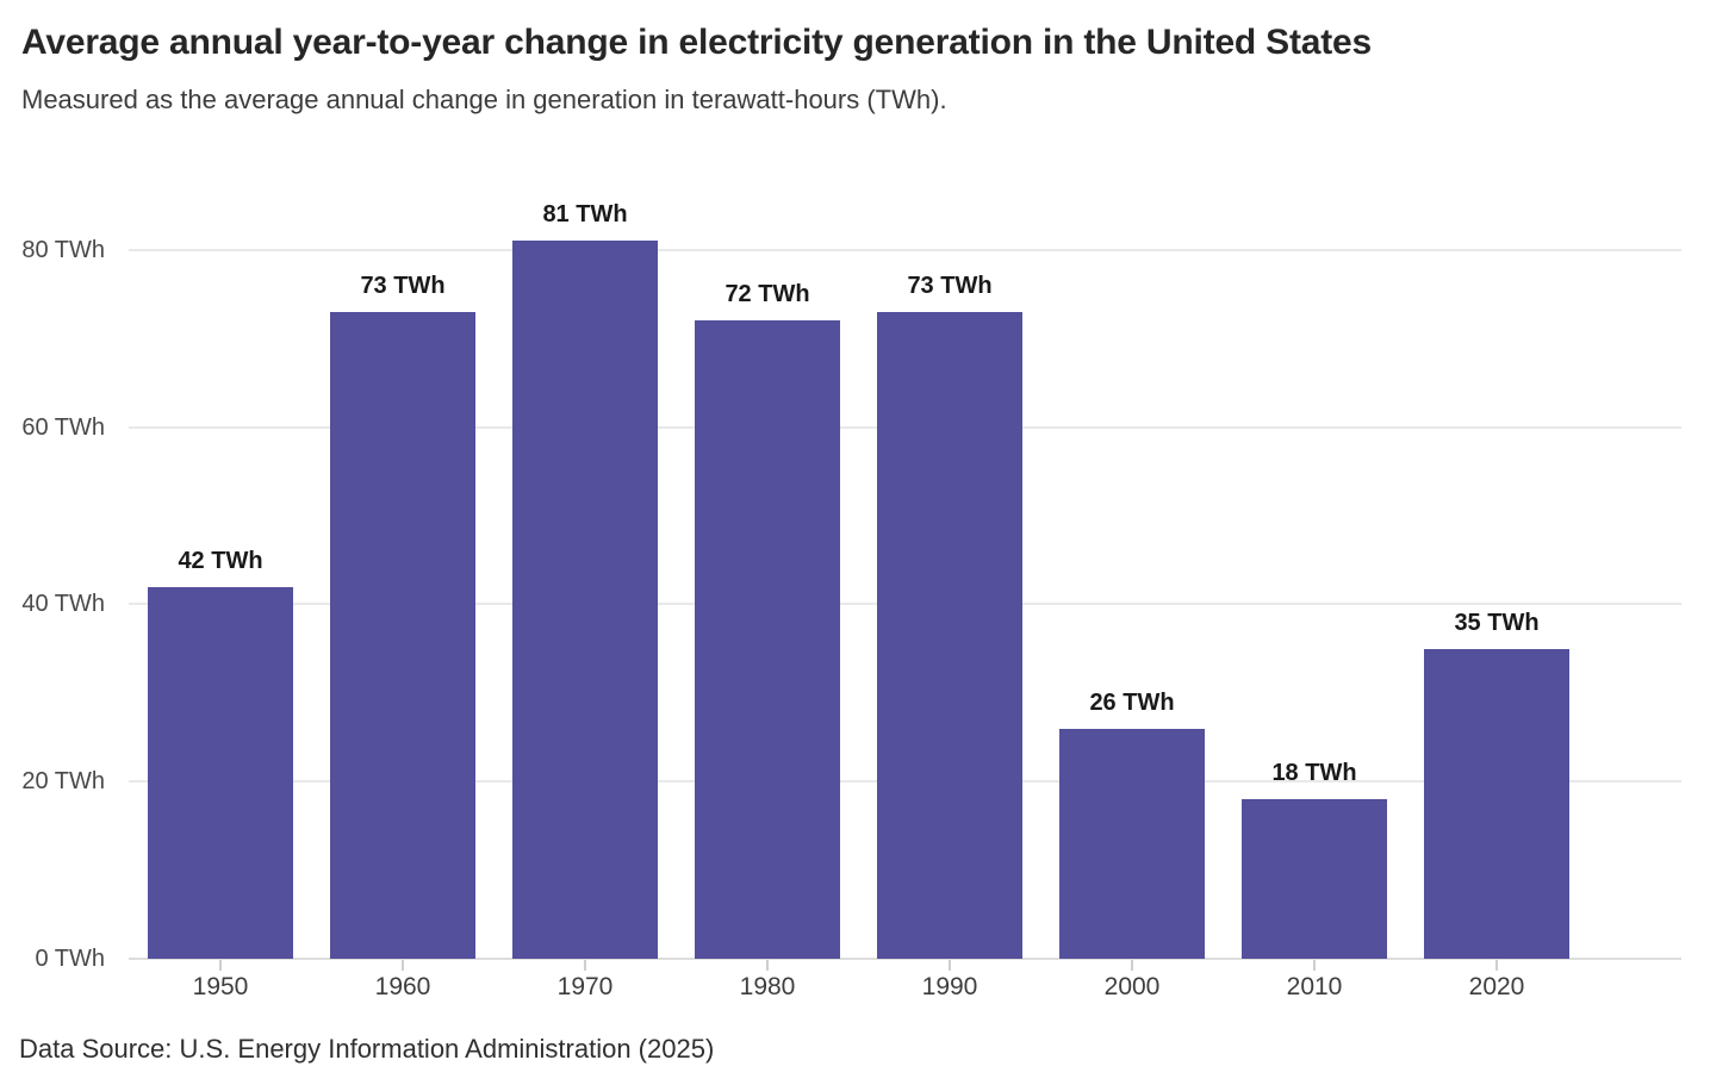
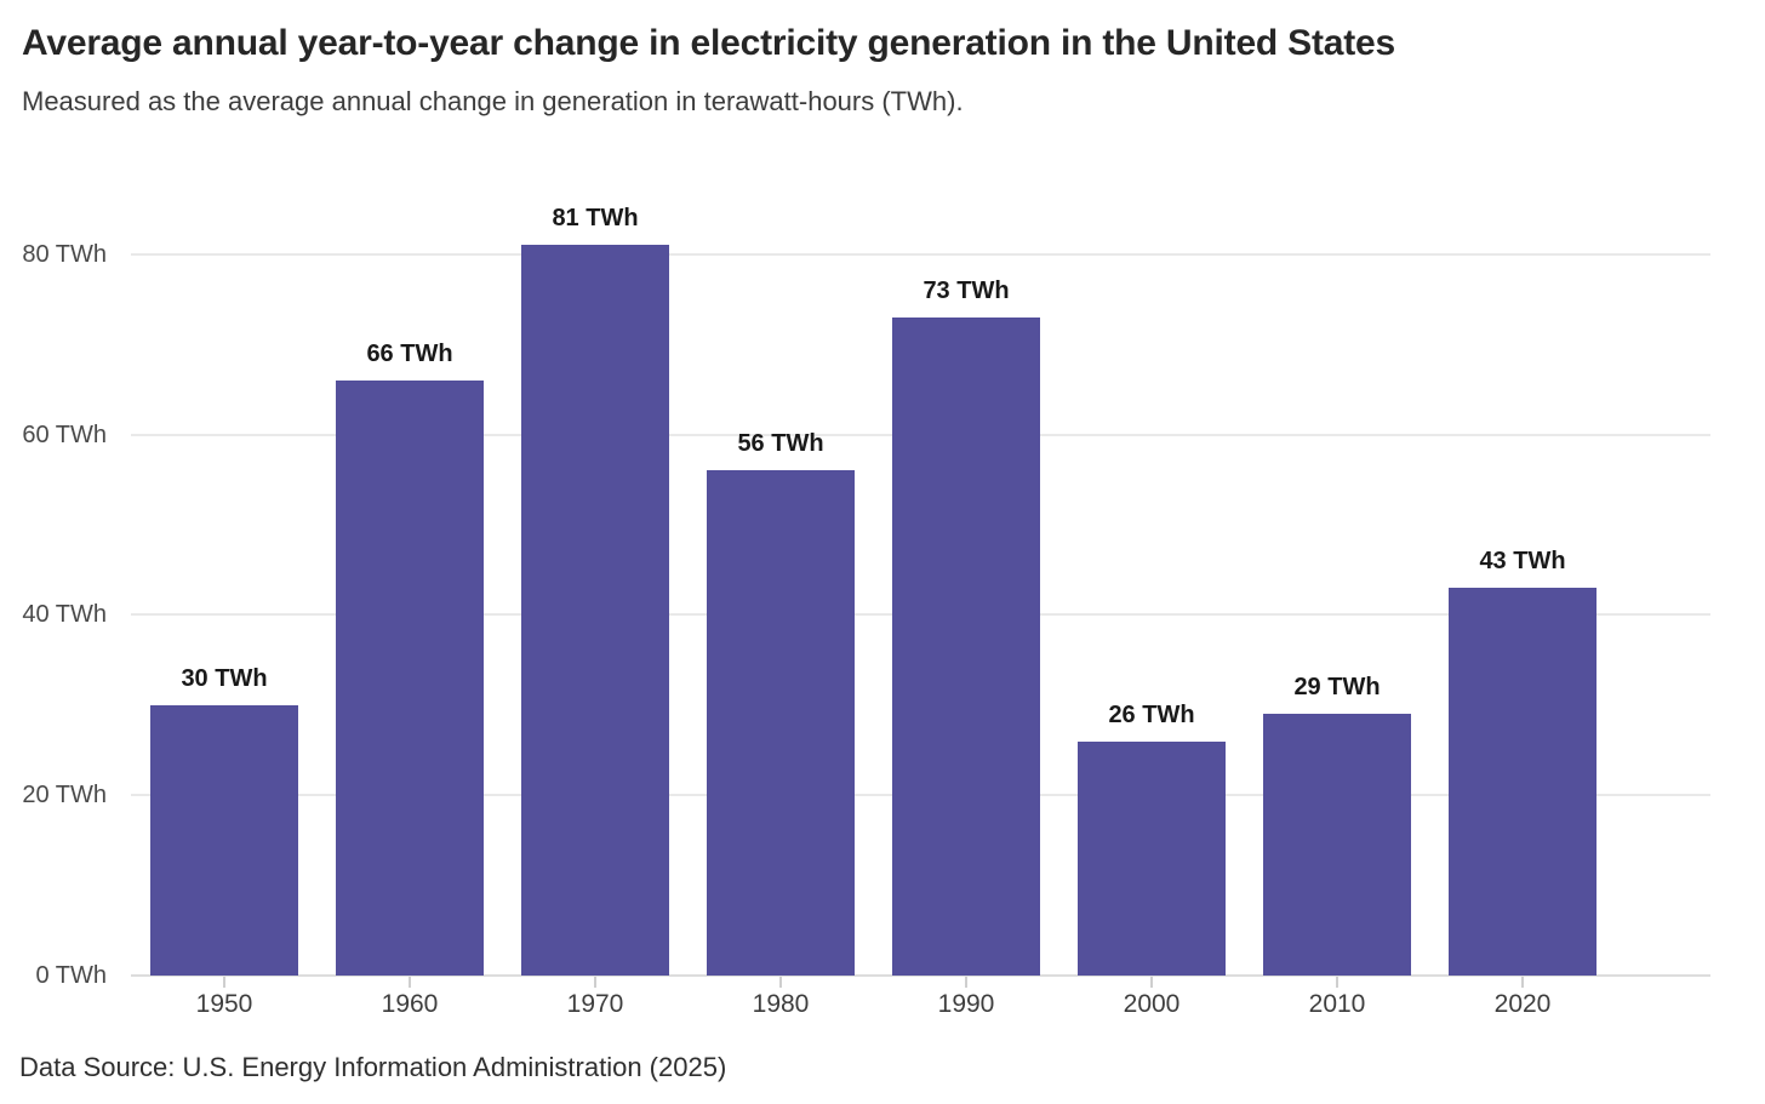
1950: 42 -> 30
1960: 73 -> 66
1980: 72 -> 56
2010: 18 -> 29
2020: 35 -> 43
